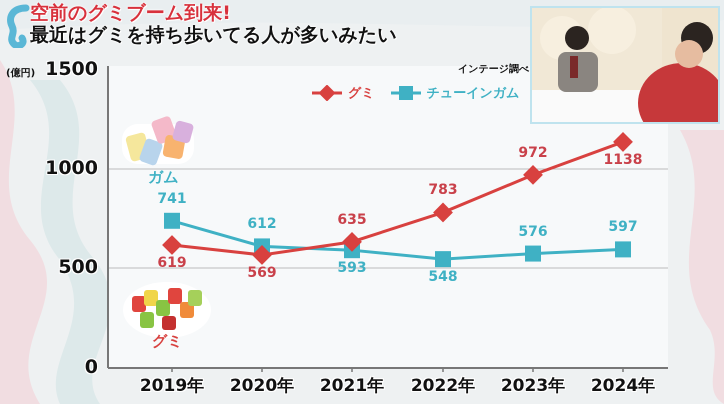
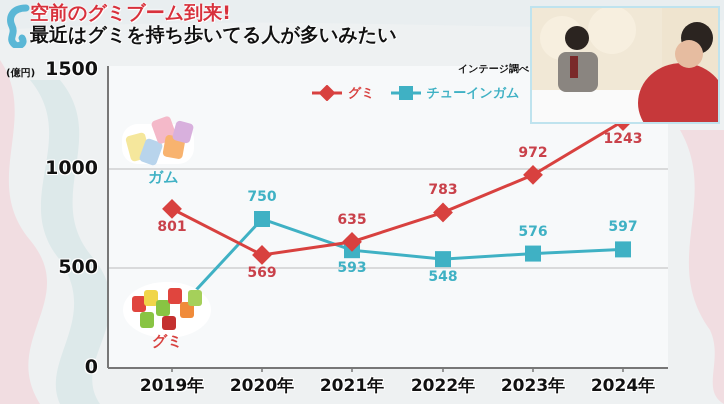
グミ/2019年: 619 -> 801
チューインガム/2019年: 741 -> 262
チューインガム/2020年: 612 -> 750
グミ/2024年: 1138 -> 1243
